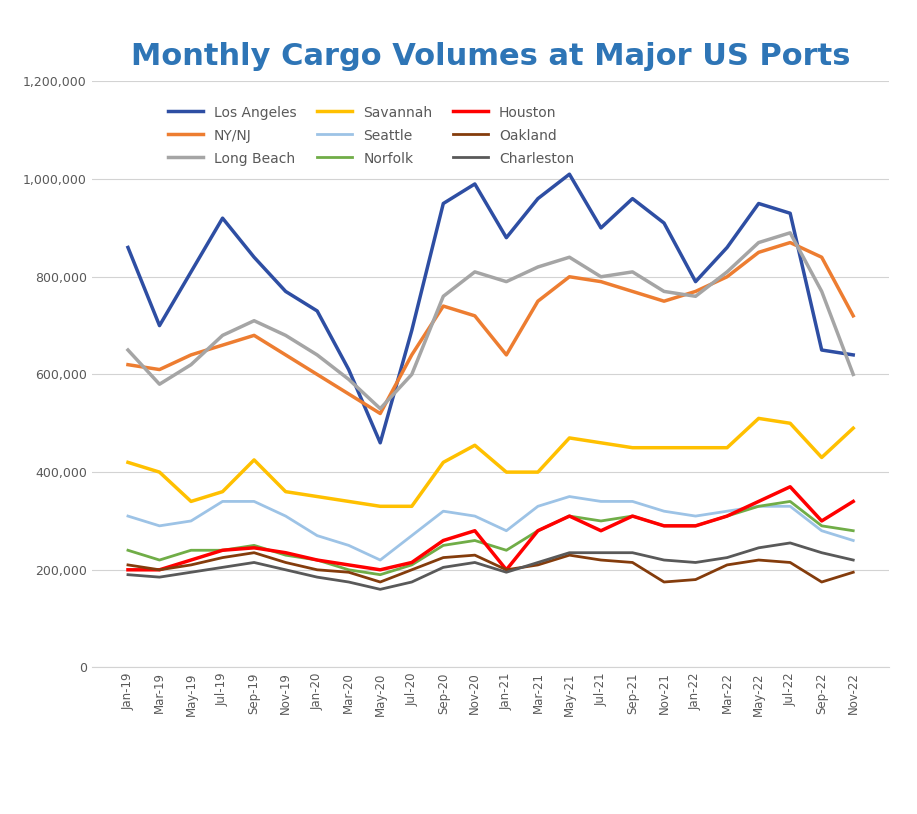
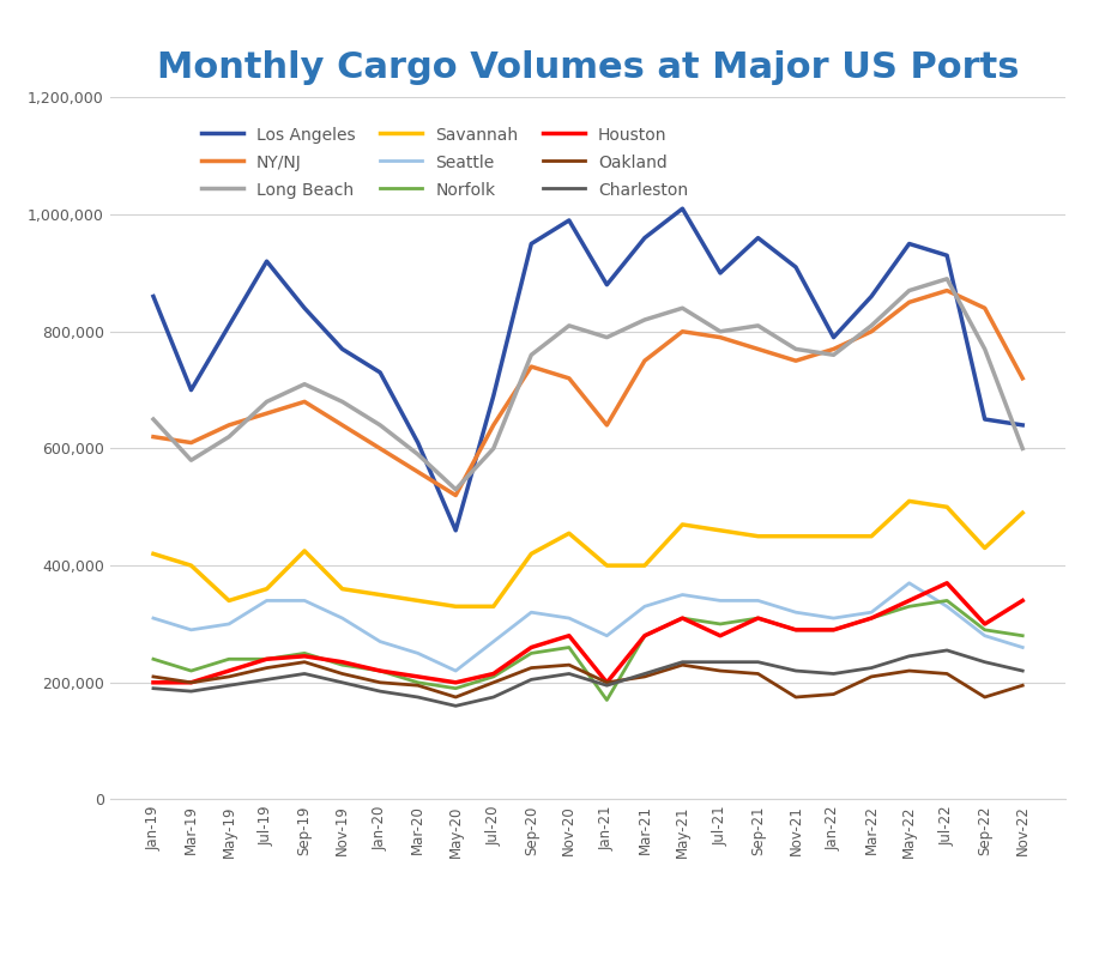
Norfolk/Jan-21: 240,000 -> 170,000
Seattle/May-22: 330,000 -> 370,000
